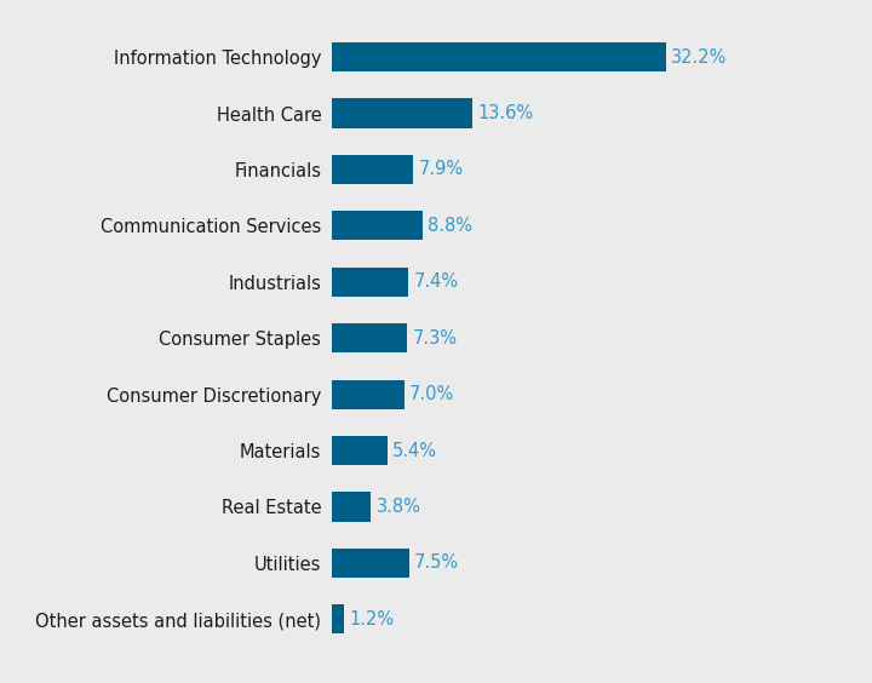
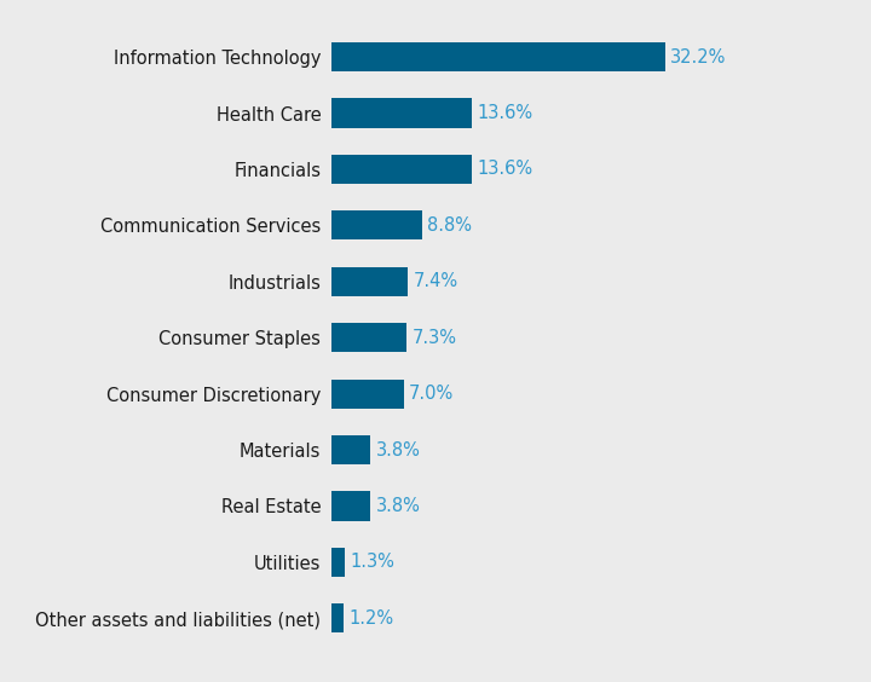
Financials: 7.9% -> 13.6%
Materials: 5.4% -> 3.8%
Utilities: 7.5% -> 1.3%
